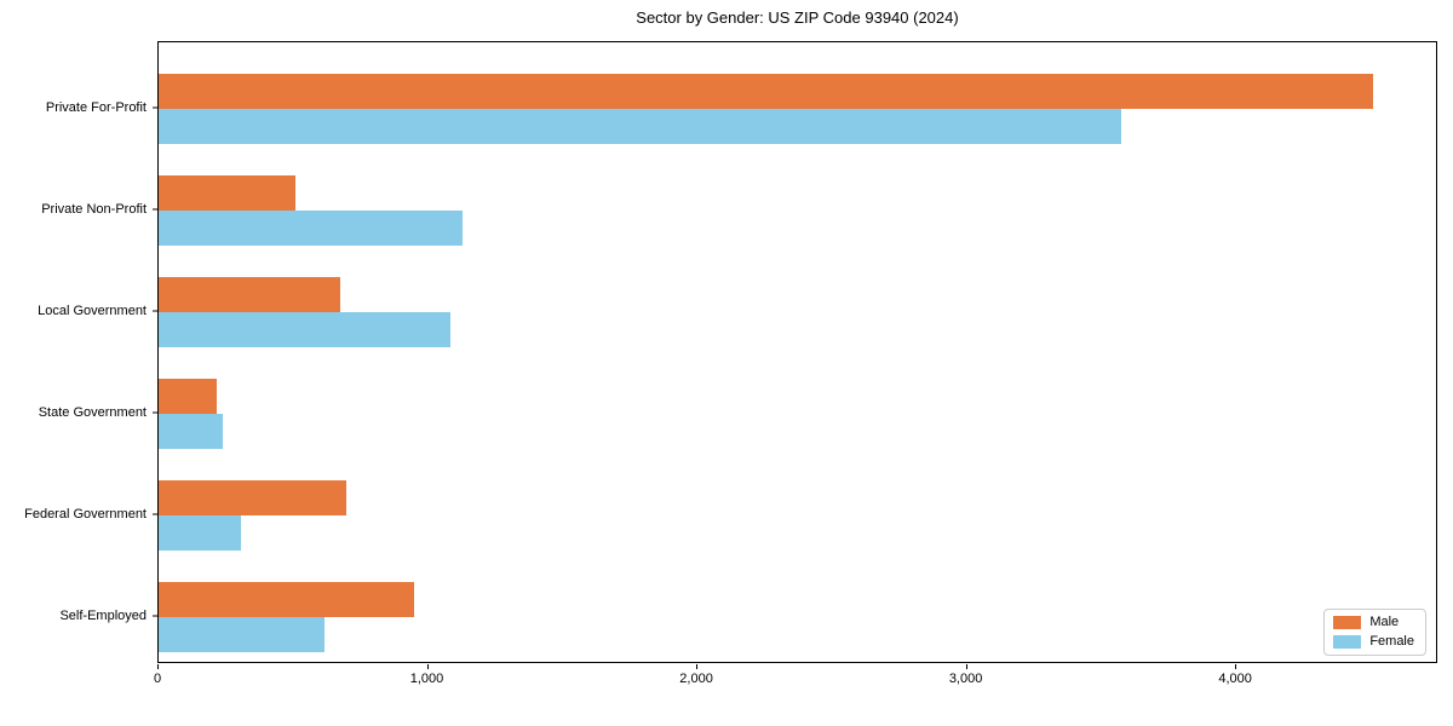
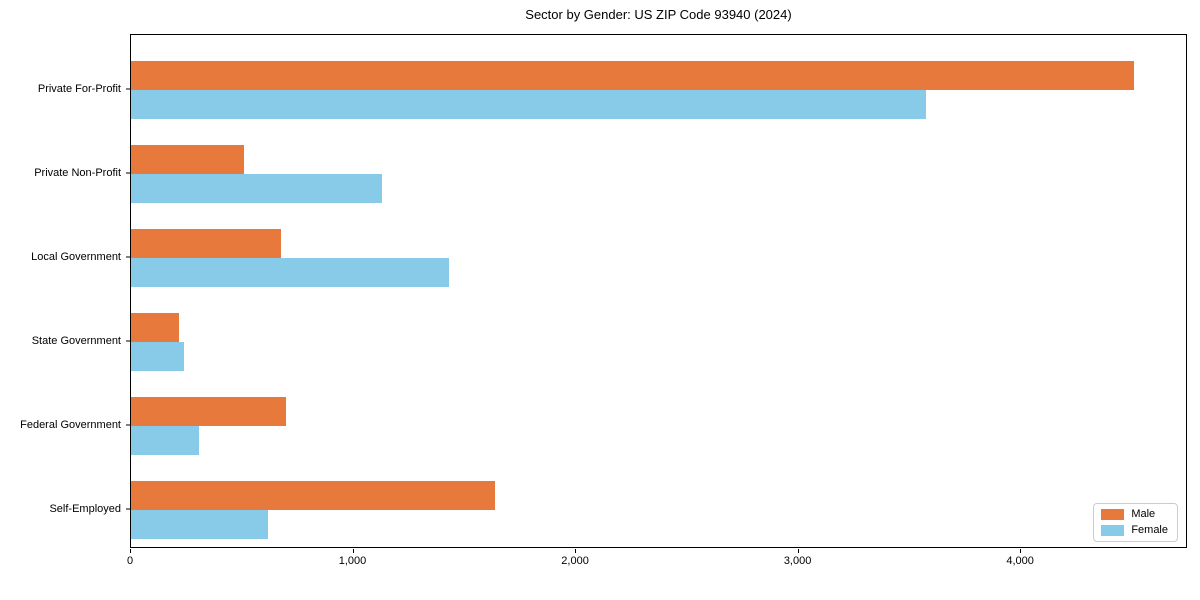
Female/Local Government: 1080 -> 1430
Male/Self-Employed: 950 -> 1640
